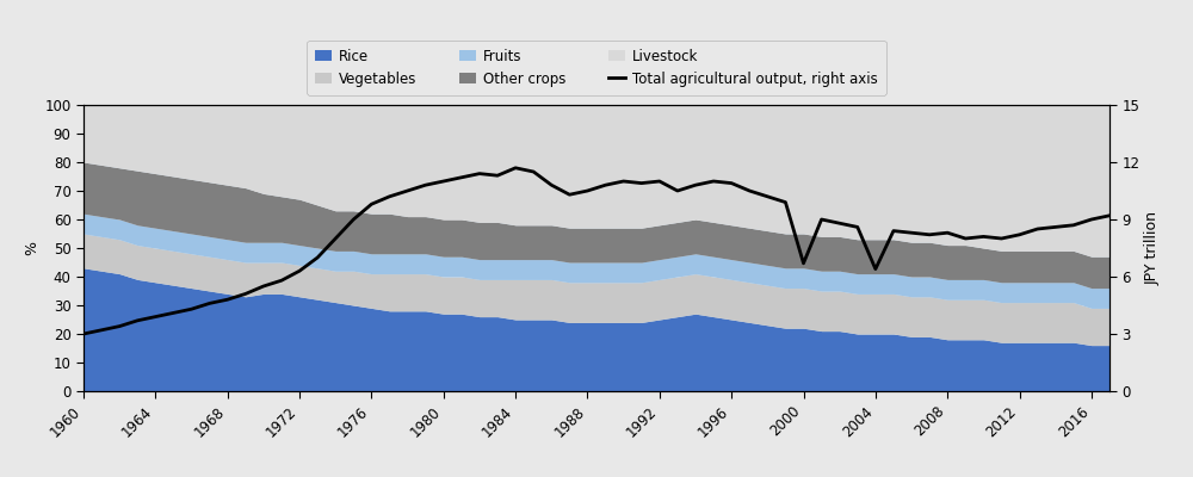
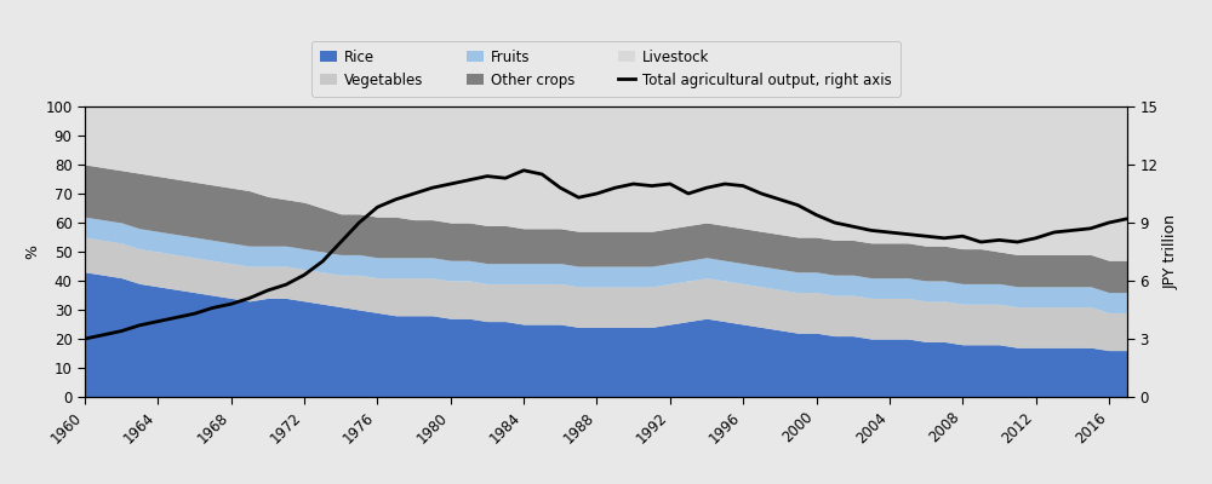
Total agricultural output, right axis/2000: 6.7 -> 9.4
Total agricultural output, right axis/2004: 6.4 -> 8.5
